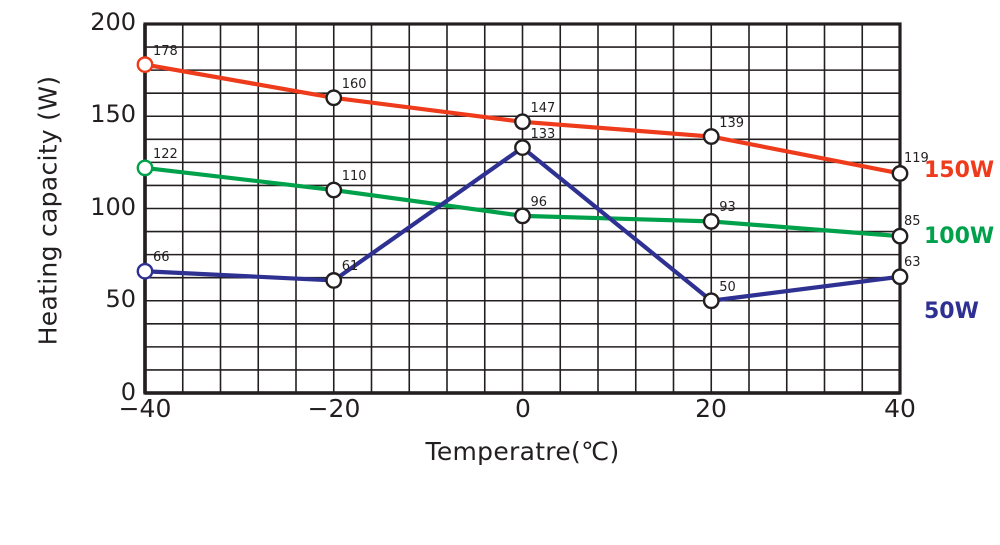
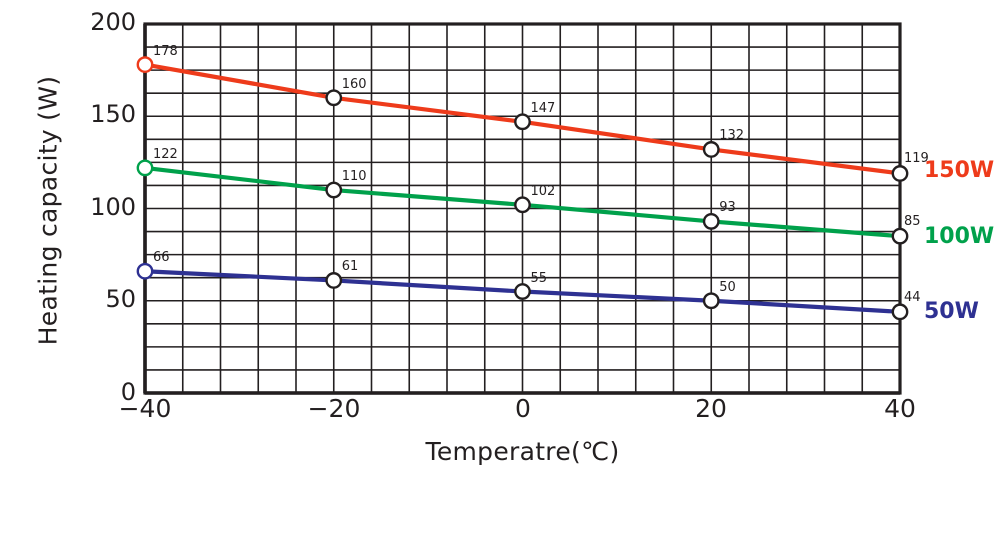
100W/0: 96 -> 102
50W/0: 133 -> 55
150W/20: 139 -> 132
50W/40: 63 -> 44
